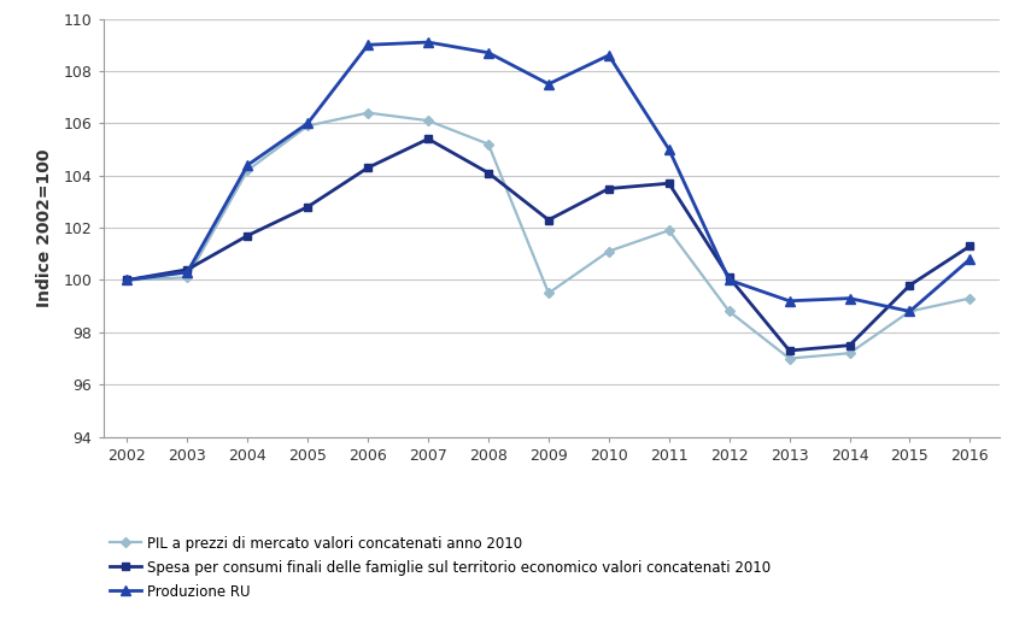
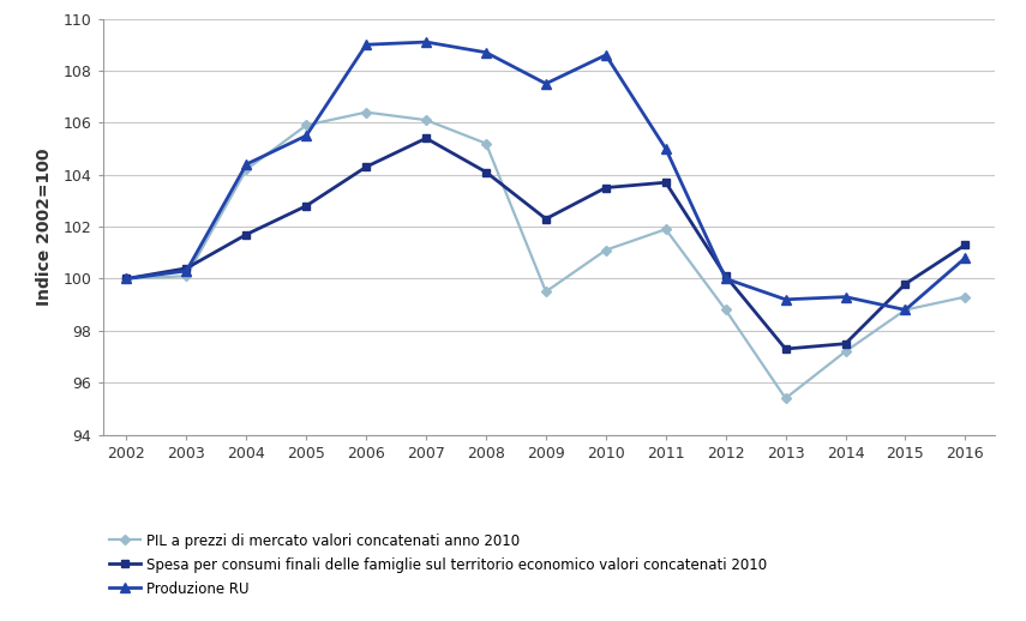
Produzione RU/2005: 106.0 -> 105.5
PIL a prezzi di mercato valori concatenati anno 2010/2013: 97.0 -> 95.4
